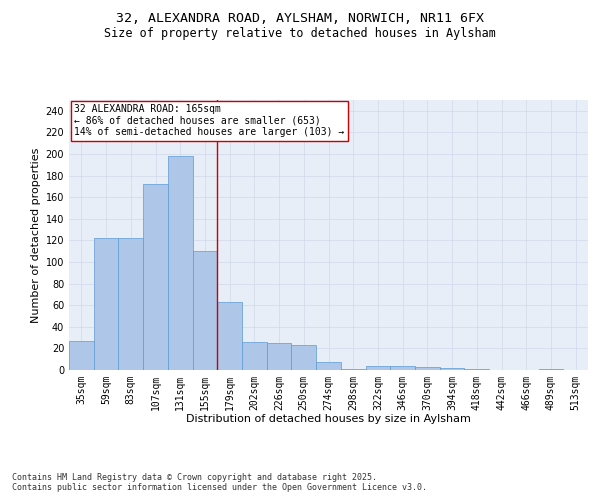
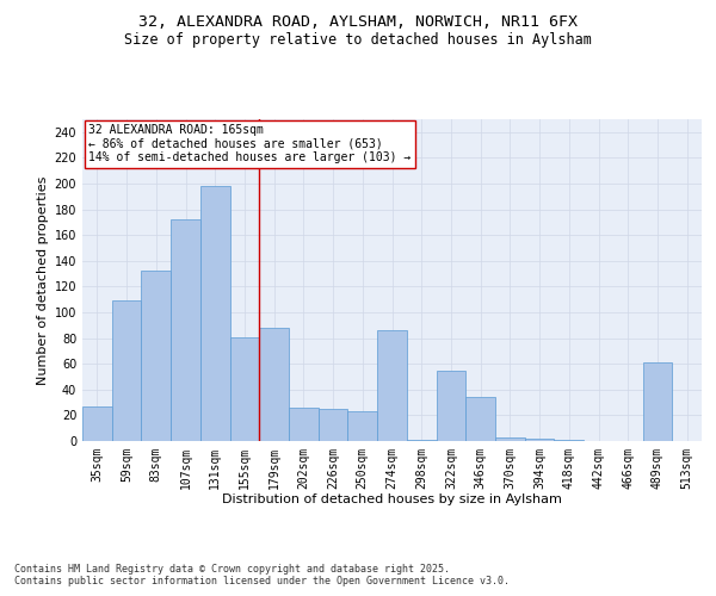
59sqm: 122 -> 109
83sqm: 122 -> 132
155sqm: 110 -> 81
179sqm: 63 -> 88
274sqm: 7 -> 86
322sqm: 4 -> 55
346sqm: 4 -> 34
489sqm: 1 -> 61
